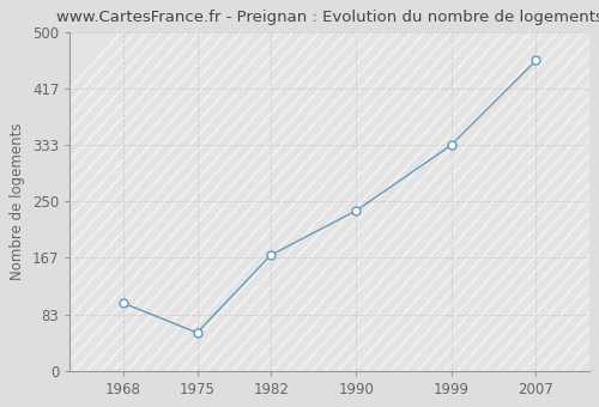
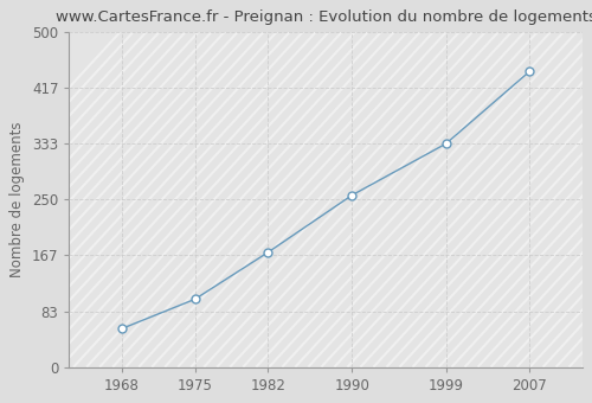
1968: 100 -> 57
1975: 56 -> 101
1990: 236 -> 256
2007: 458 -> 441
